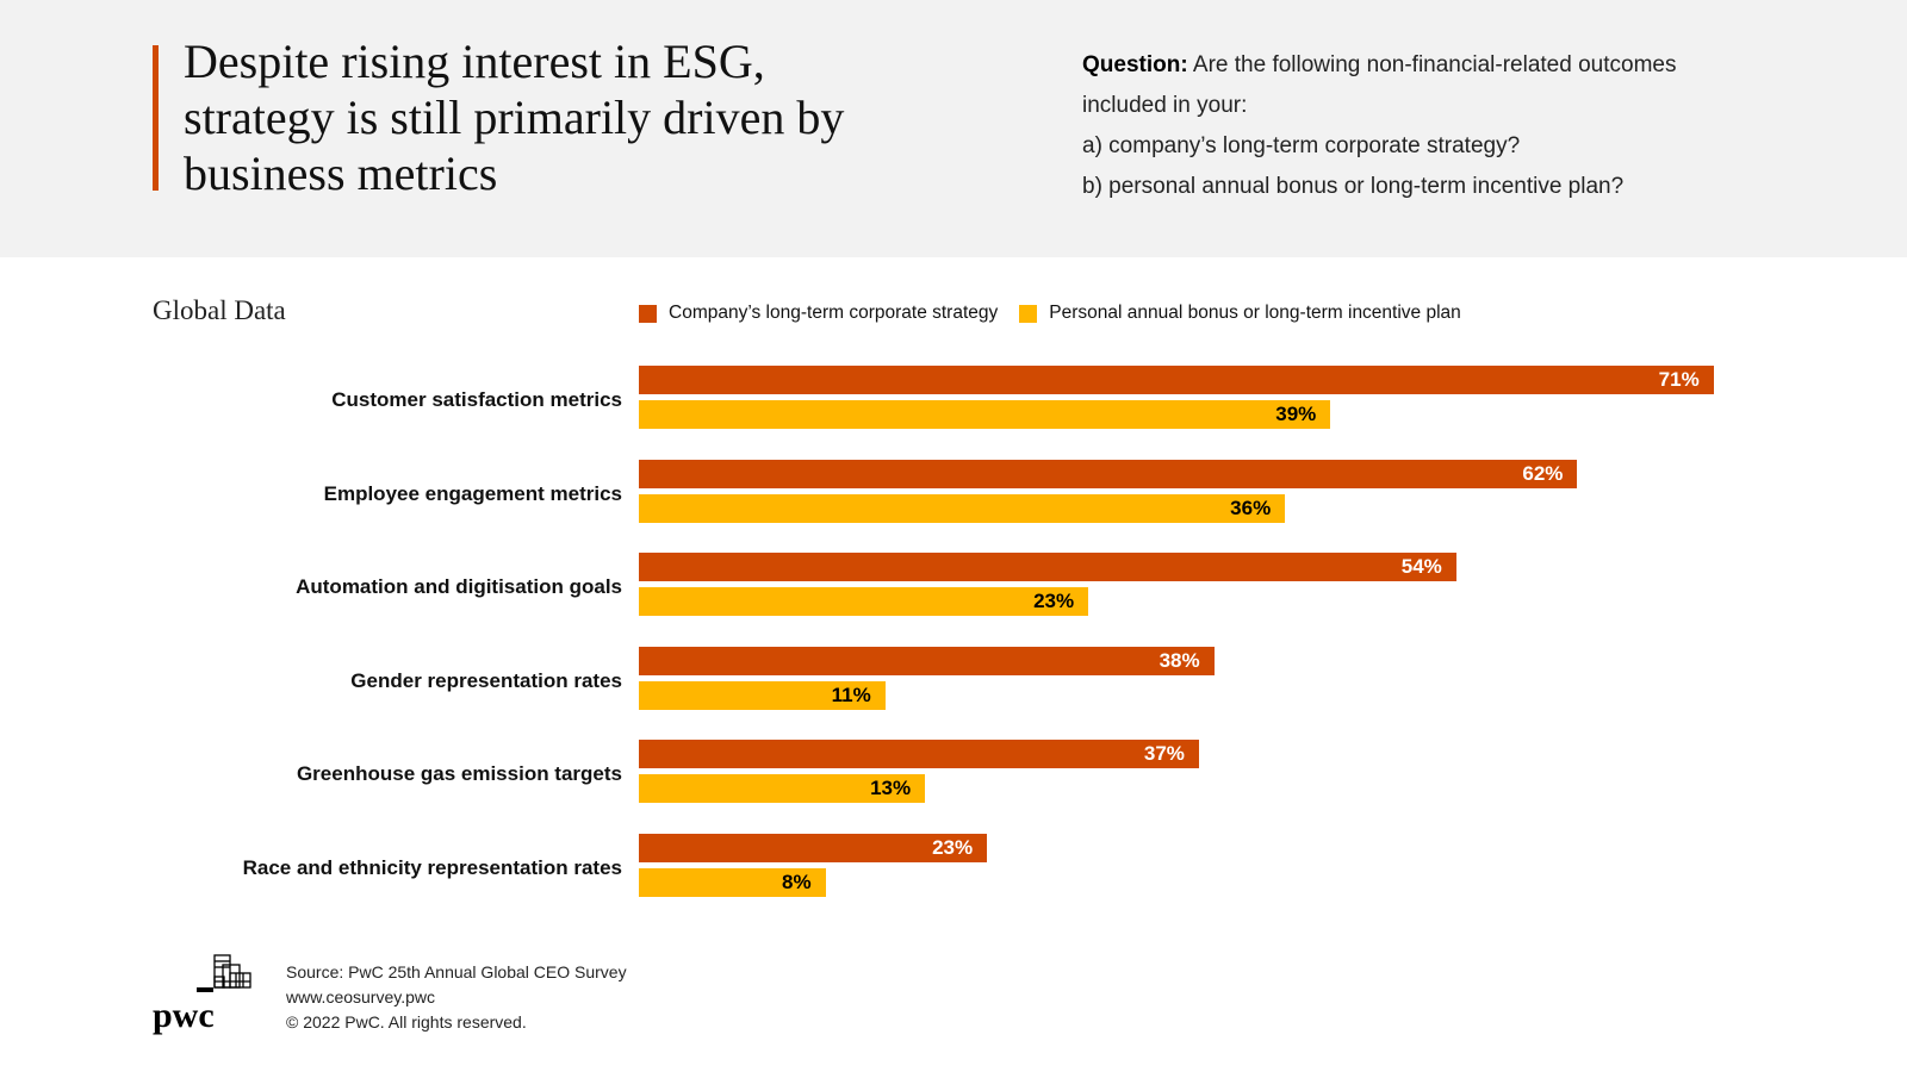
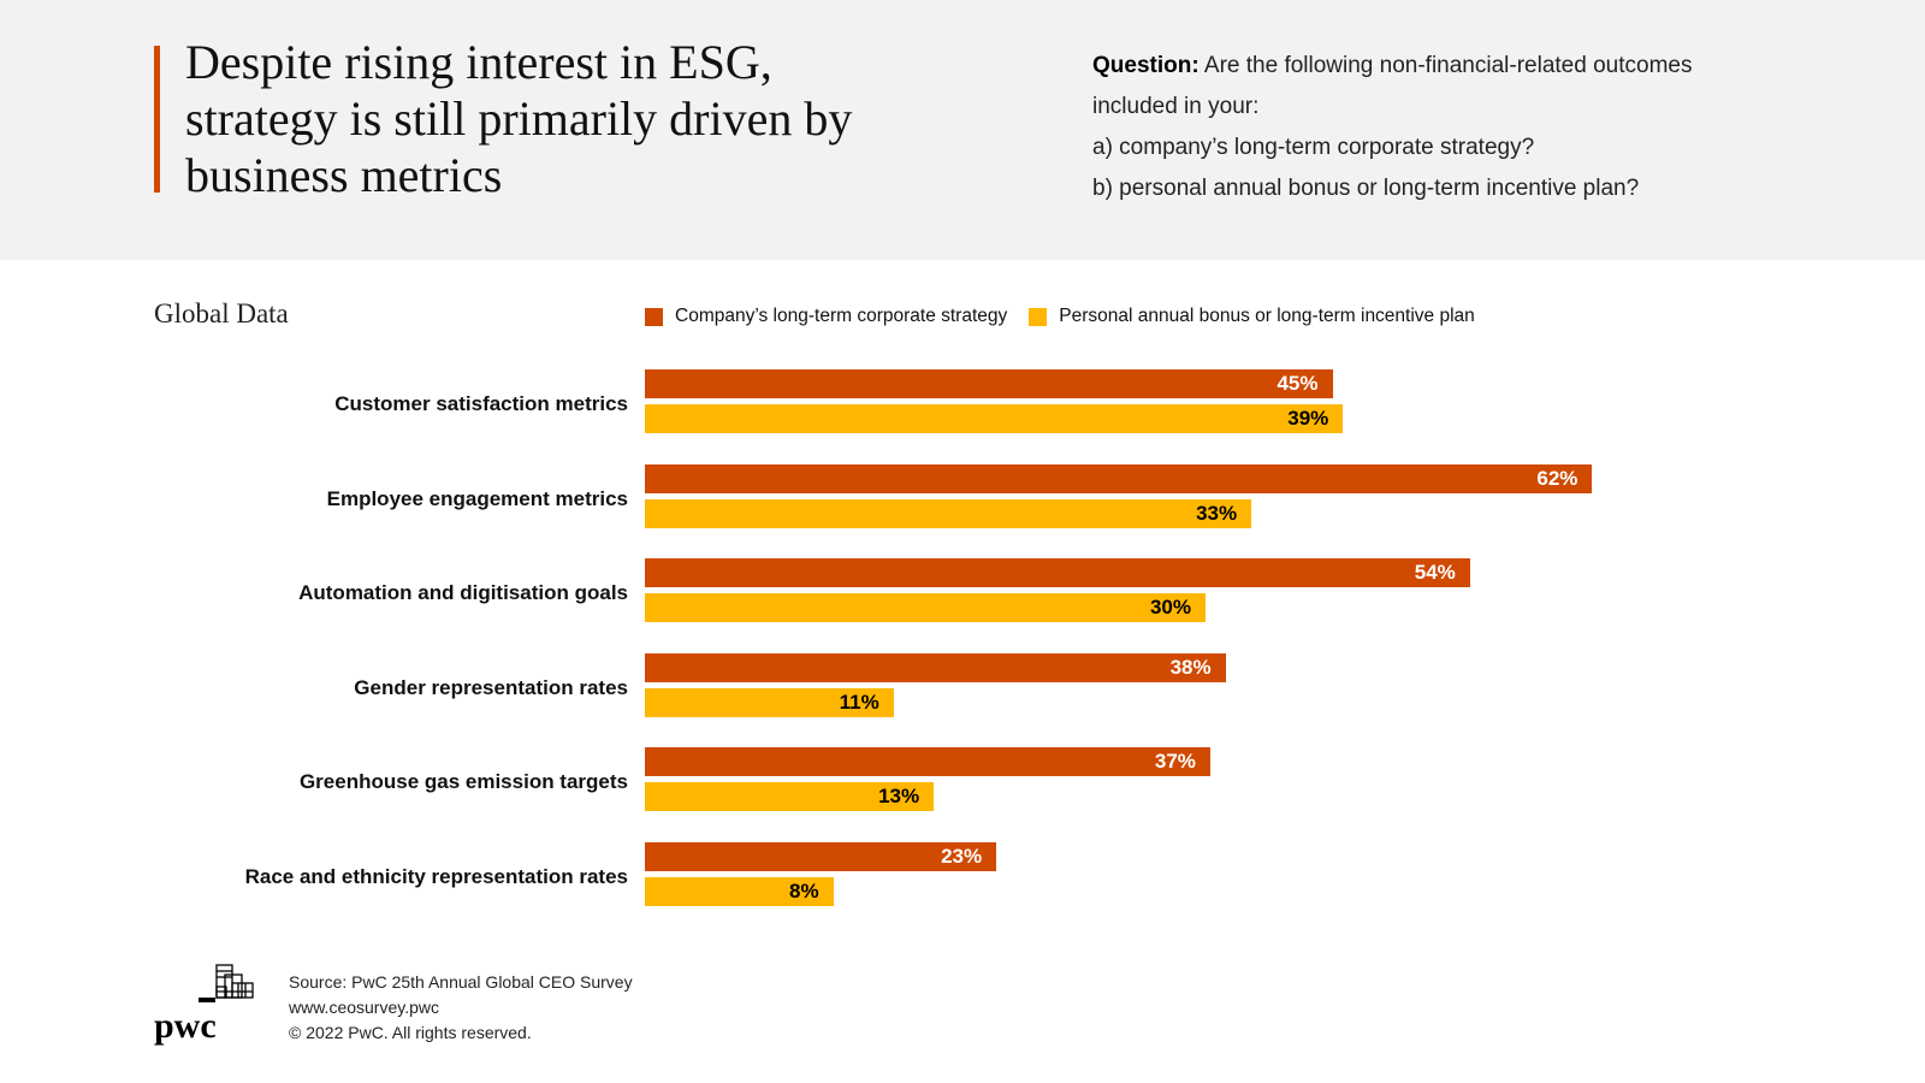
Company’s long-term corporate strategy/Customer satisfaction metrics: 71% -> 45%
Personal annual bonus or long-term incentive plan/Employee engagement metrics: 36% -> 33%
Personal annual bonus or long-term incentive plan/Automation and digitisation goals: 23% -> 30%
